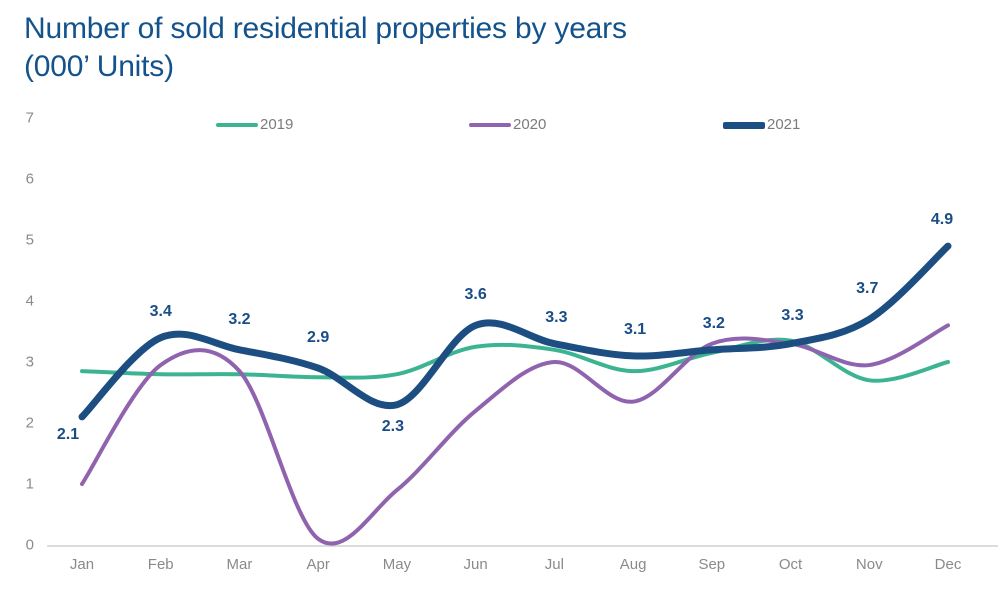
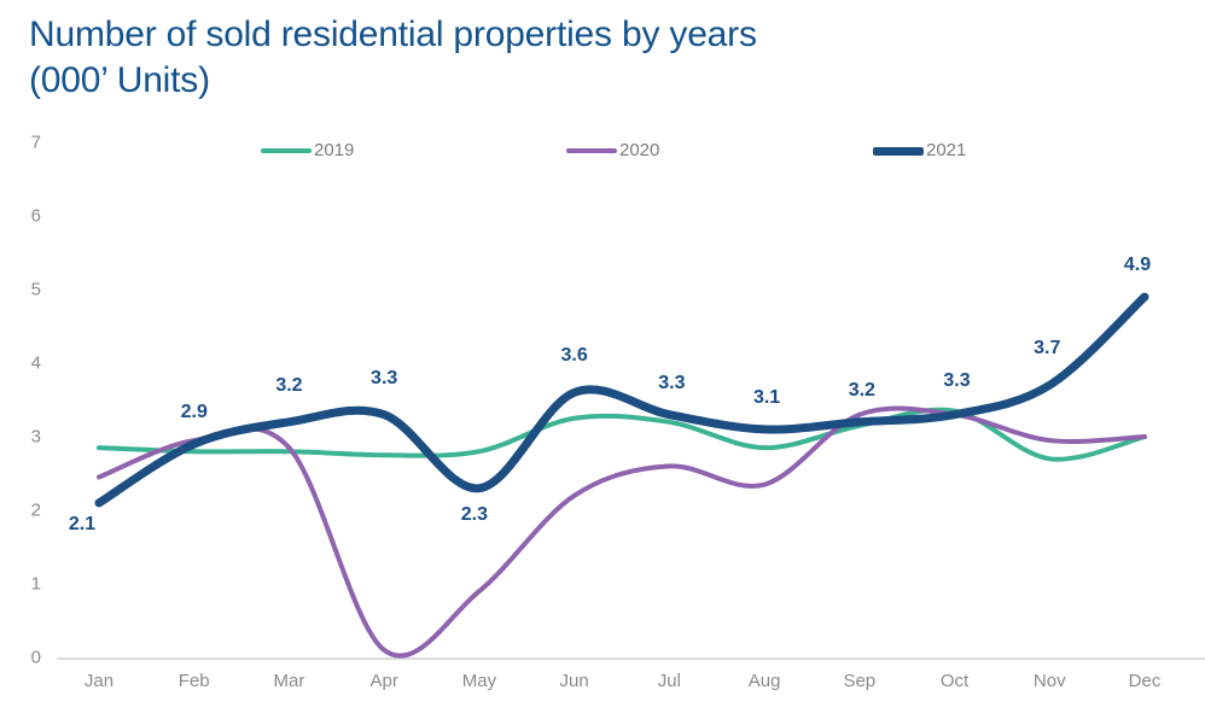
2020/Jan: 1.0 -> 2.5
2021/Feb: 3.4 -> 2.9
2021/Apr: 2.9 -> 3.3
2020/Jul: 3.0 -> 2.6
2020/Dec: 3.6 -> 3.0
